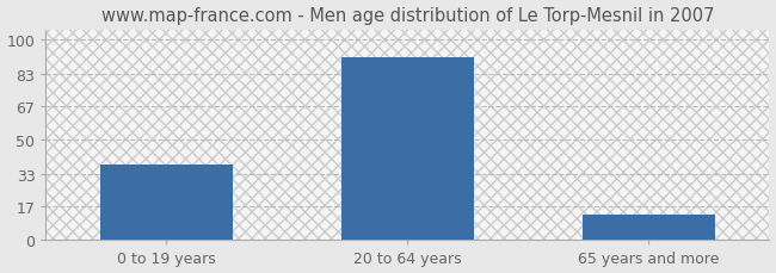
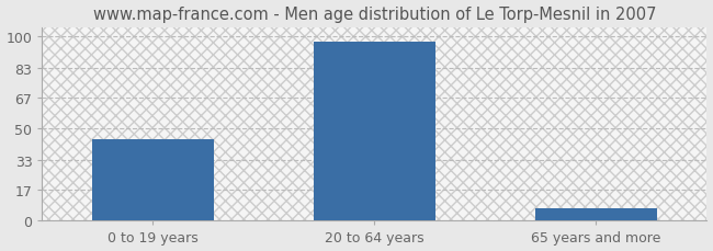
0 to 19 years: 38 -> 44
20 to 64 years: 91 -> 97
65 years and more: 13 -> 7
